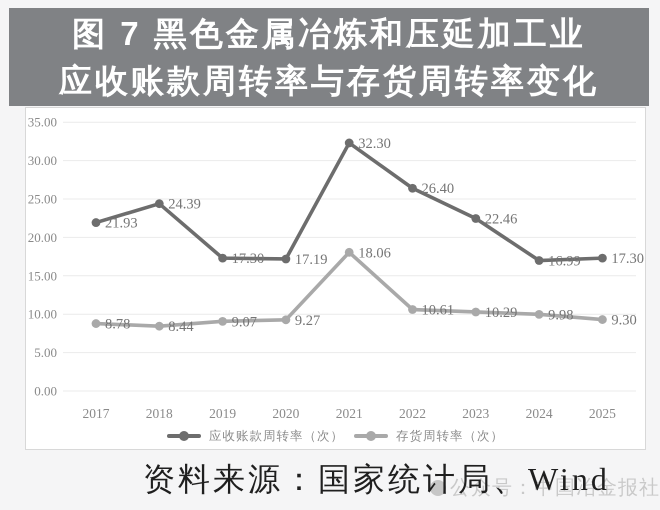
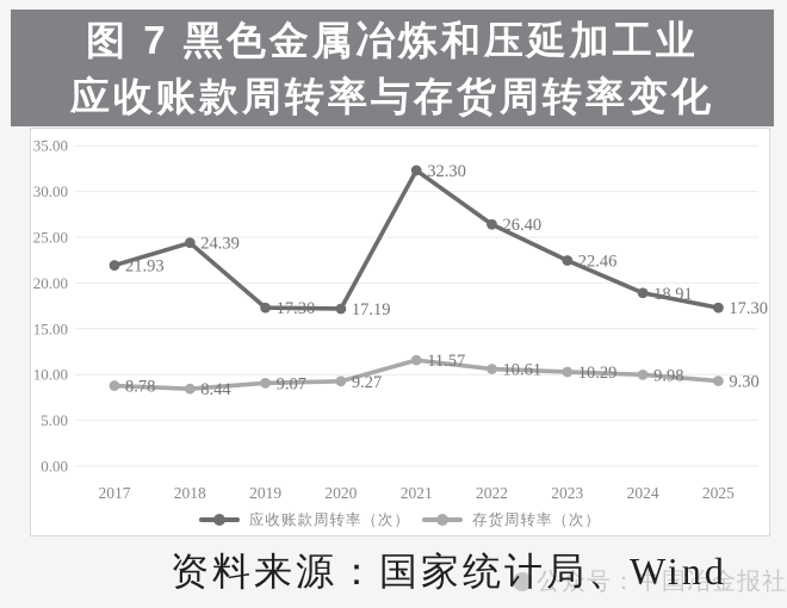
存货周转率（次）/2021: 18.06 -> 11.57
应收账款周转率（次）/2024: 16.99 -> 18.91
